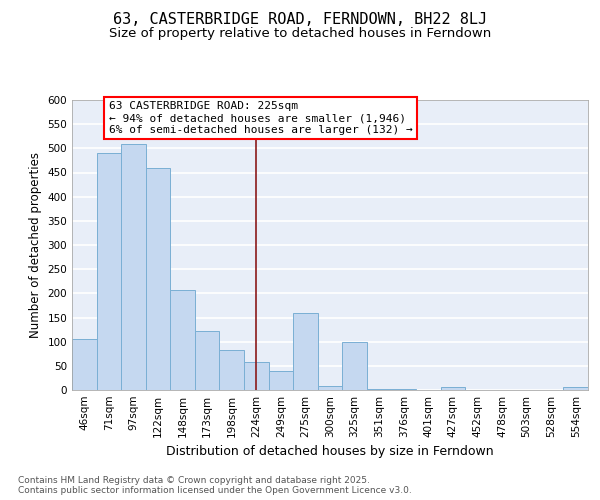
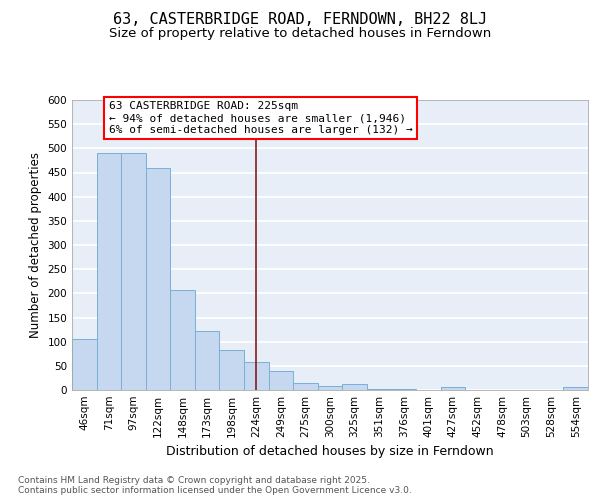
97sqm: 510 -> 490
275sqm: 160 -> 15
325sqm: 100 -> 12
